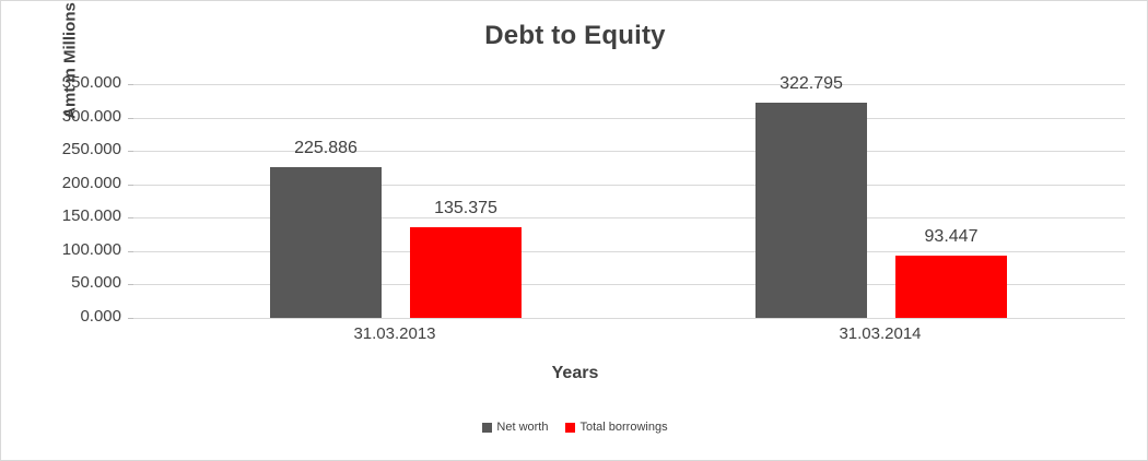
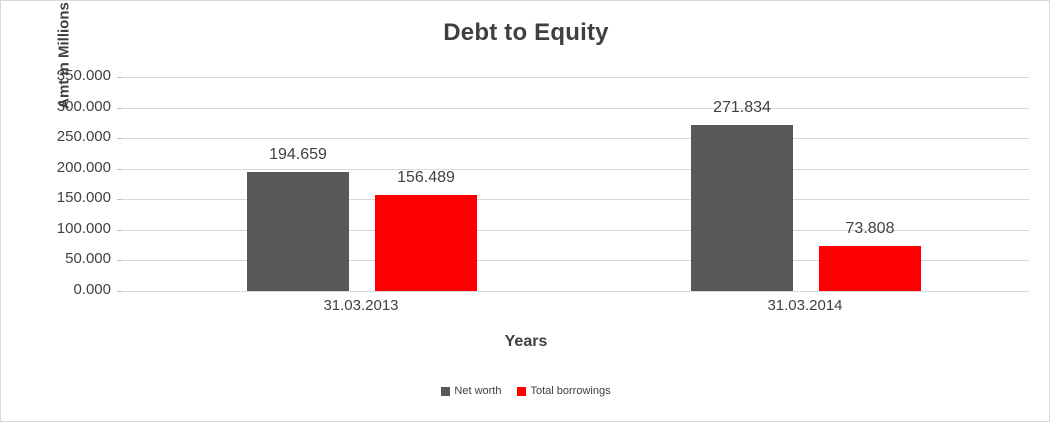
Net worth/31.03.2013: 225.886 -> 194.659
Total borrowings/31.03.2013: 135.375 -> 156.489
Net worth/31.03.2014: 322.795 -> 271.834
Total borrowings/31.03.2014: 93.447 -> 73.808
